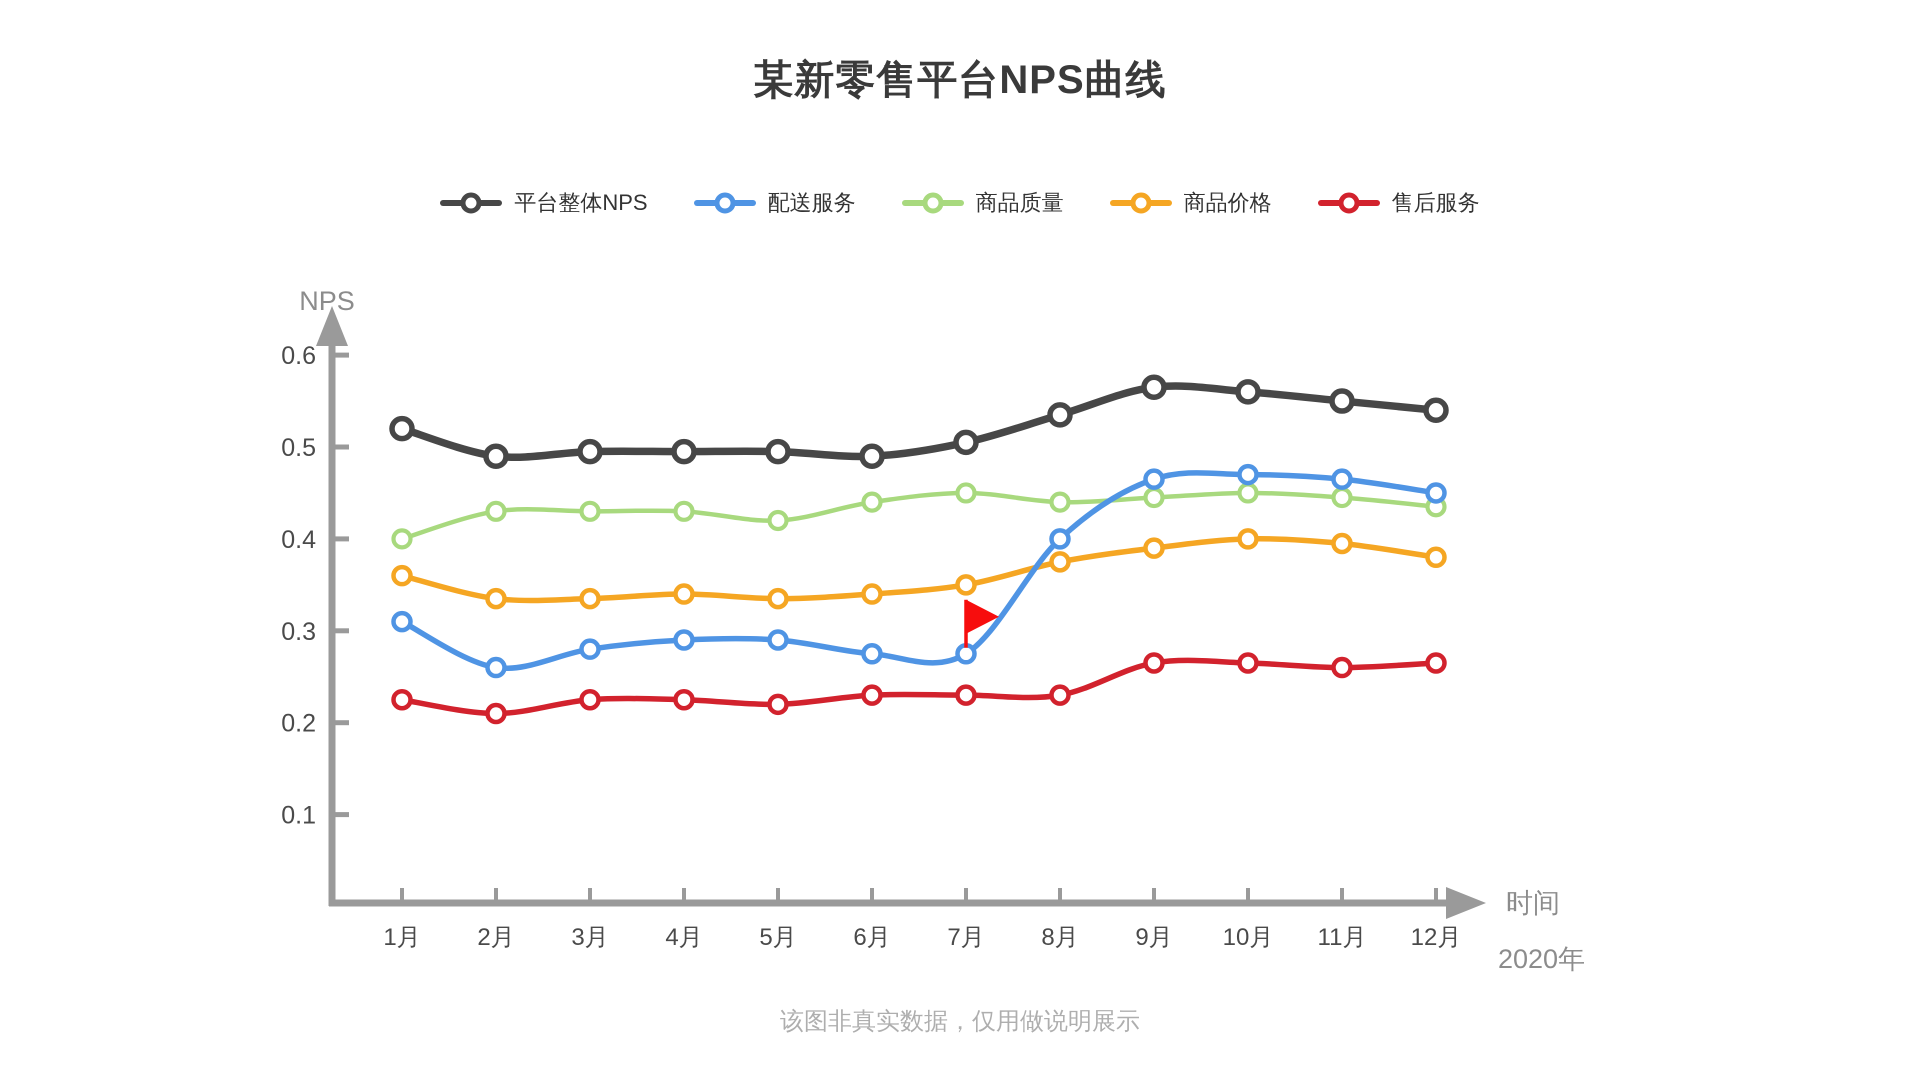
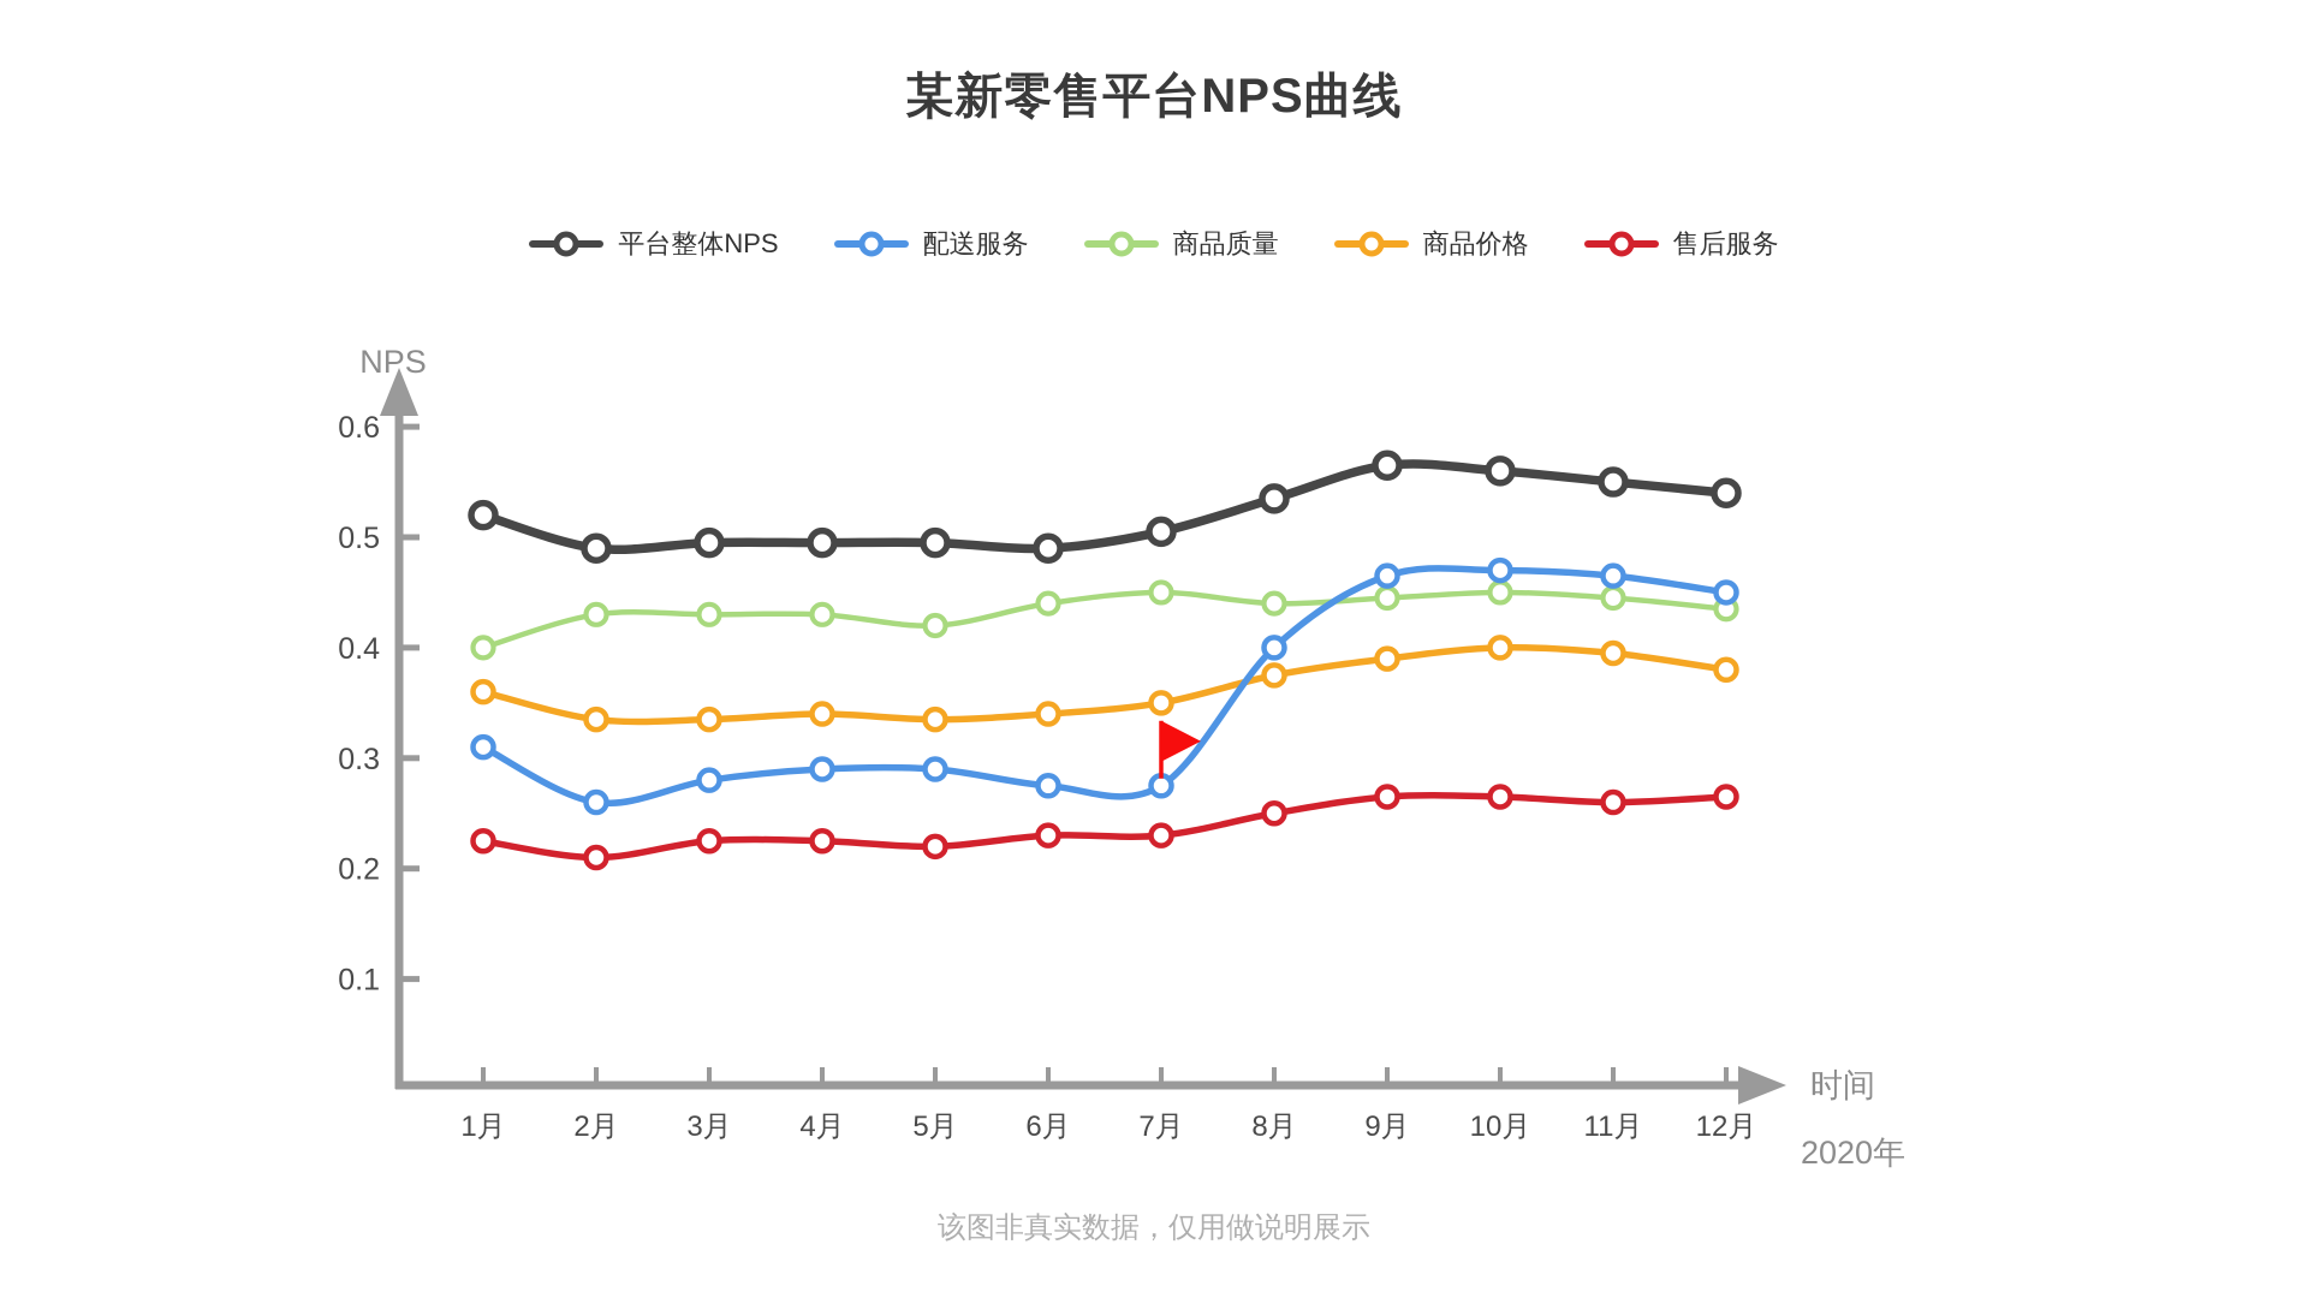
售后服务/8月: 0.23 -> 0.25
